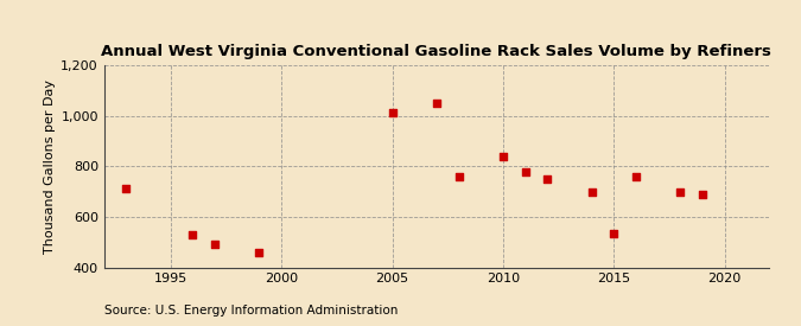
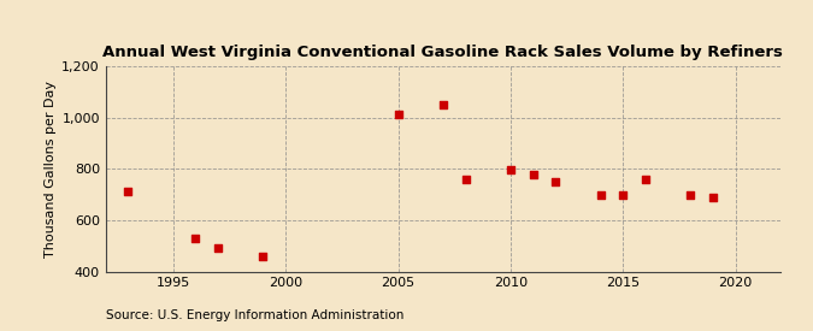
2010: 840 -> 795
2015: 535 -> 700
